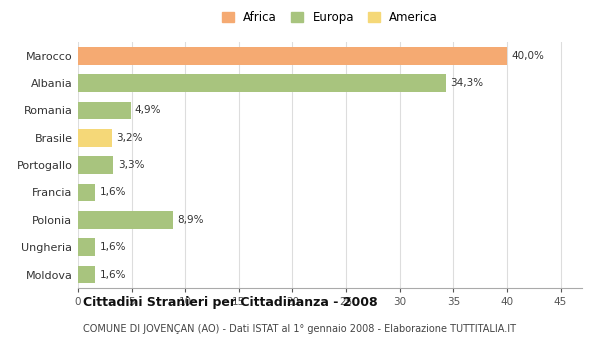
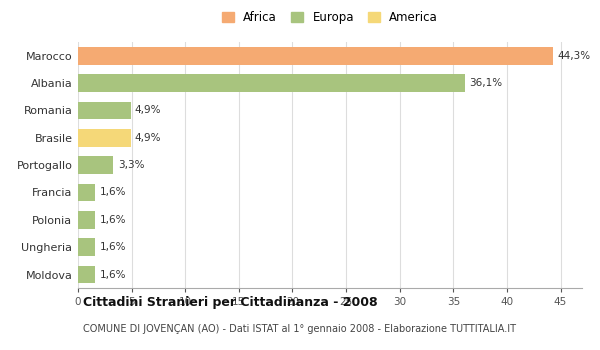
Marocco: 40,0% -> 44,3%
Albania: 34,3% -> 36,1%
Brasile: 3,2% -> 4,9%
Polonia: 8,9% -> 1,6%
